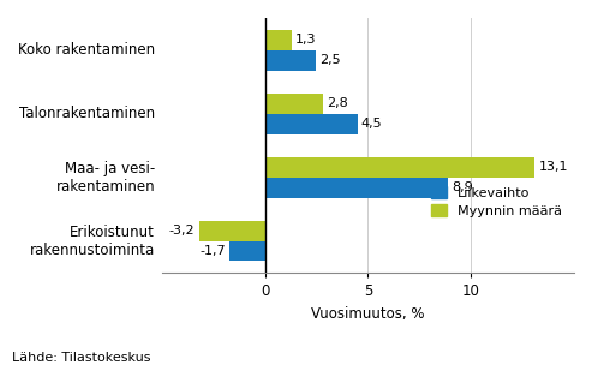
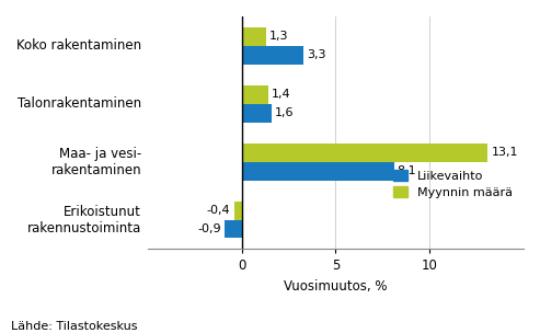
Liikevaihto/Koko rakentaminen: 2,5 -> 3,3
Myynnin määrä/Talonrakentaminen: 2,8 -> 1,4
Liikevaihto/Talonrakentaminen: 4,5 -> 1,6
Liikevaihto/Maa- ja vesi- rakentaminen: 8.9 -> 8.1
Myynnin määrä/Erikoistunut rakennustoiminta: -3,2 -> -0,4
Liikevaihto/Erikoistunut rakennustoiminta: -1,7 -> -0,9
